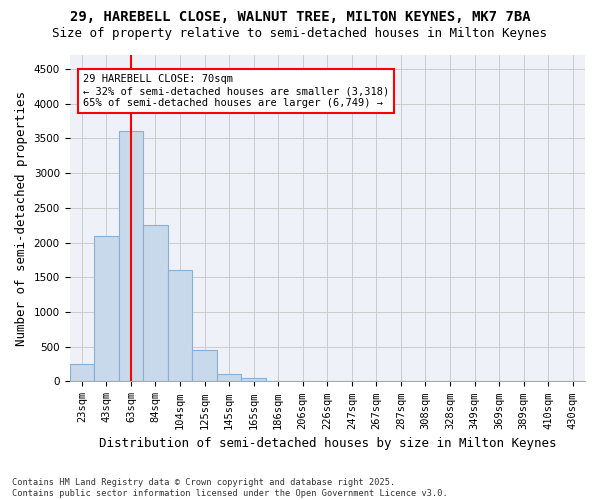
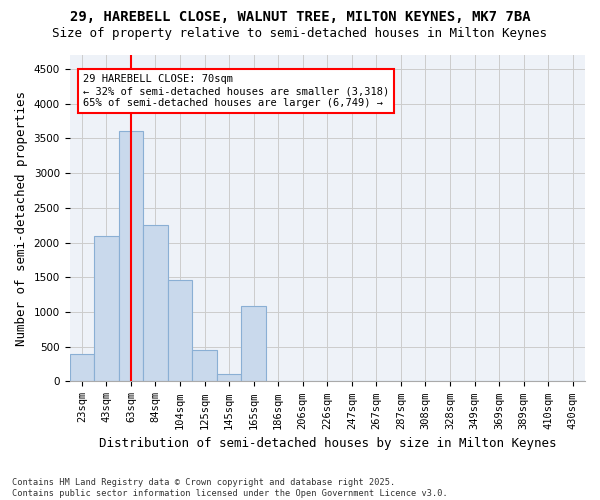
23sqm: 250 -> 400
104sqm: 1600 -> 1460
165sqm: 50 -> 1080
